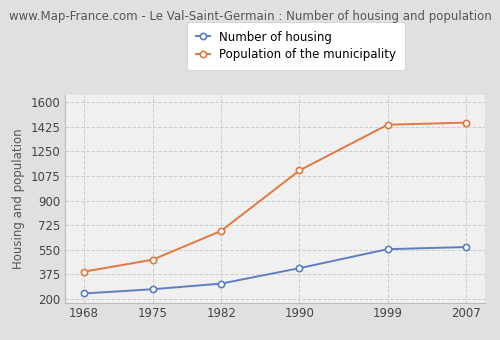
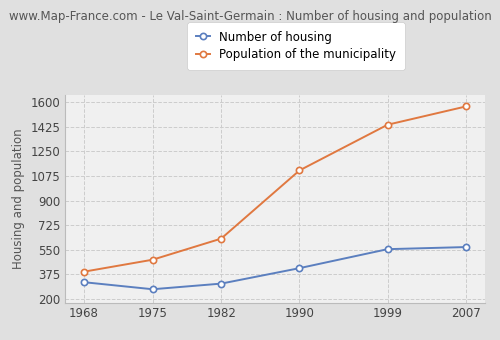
Number of housing/1968: 240 -> 320
Population of the municipality/1982: 680 -> 630
Population of the municipality/2007: 1460 -> 1570
